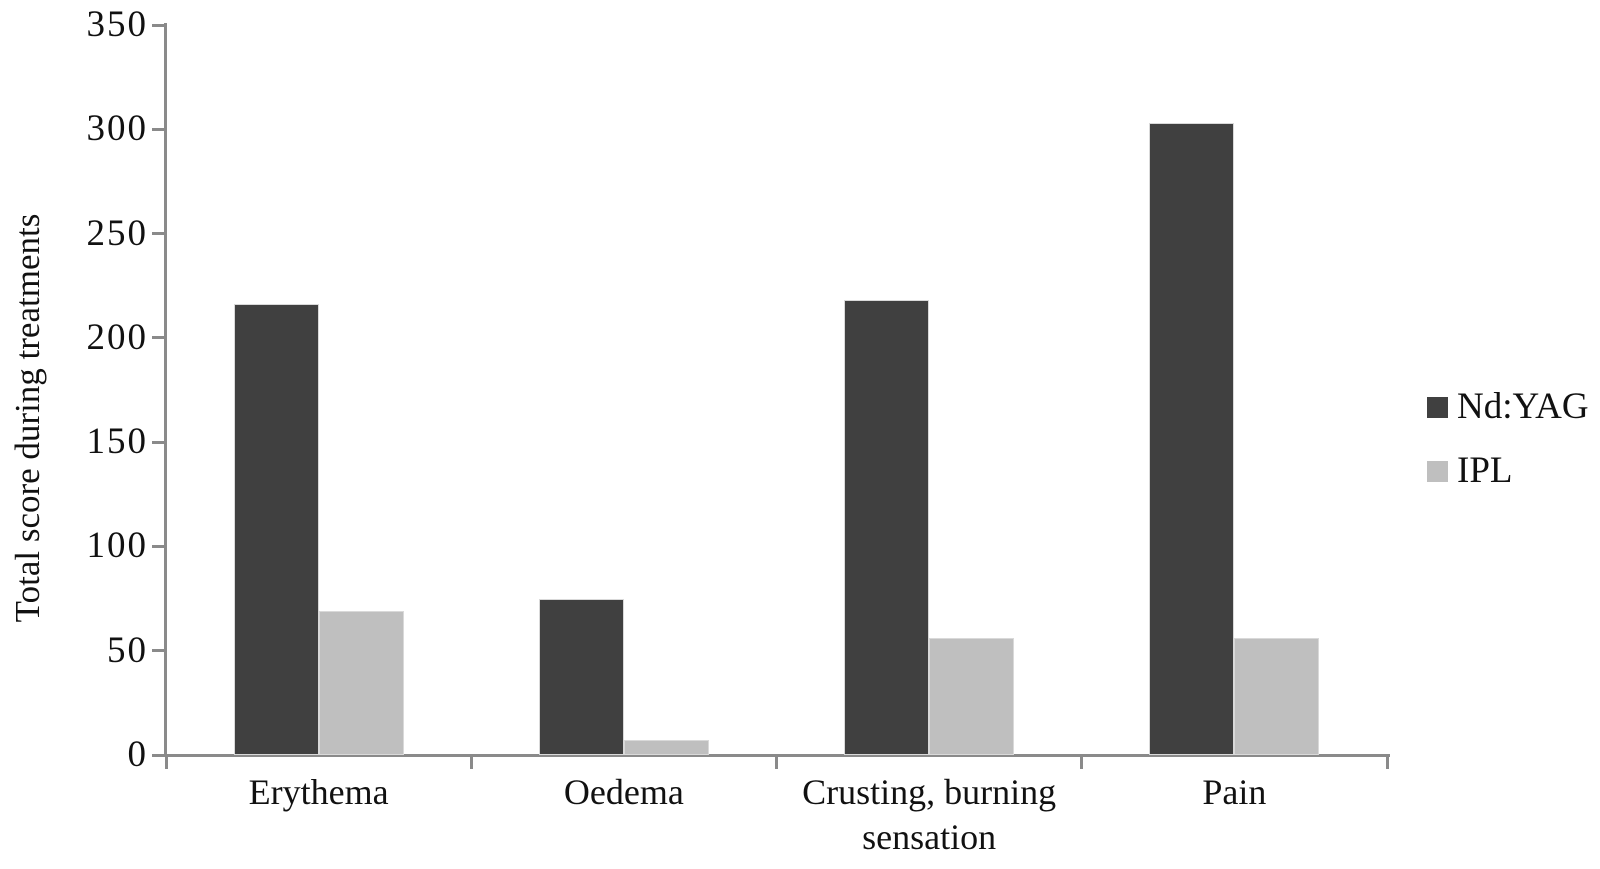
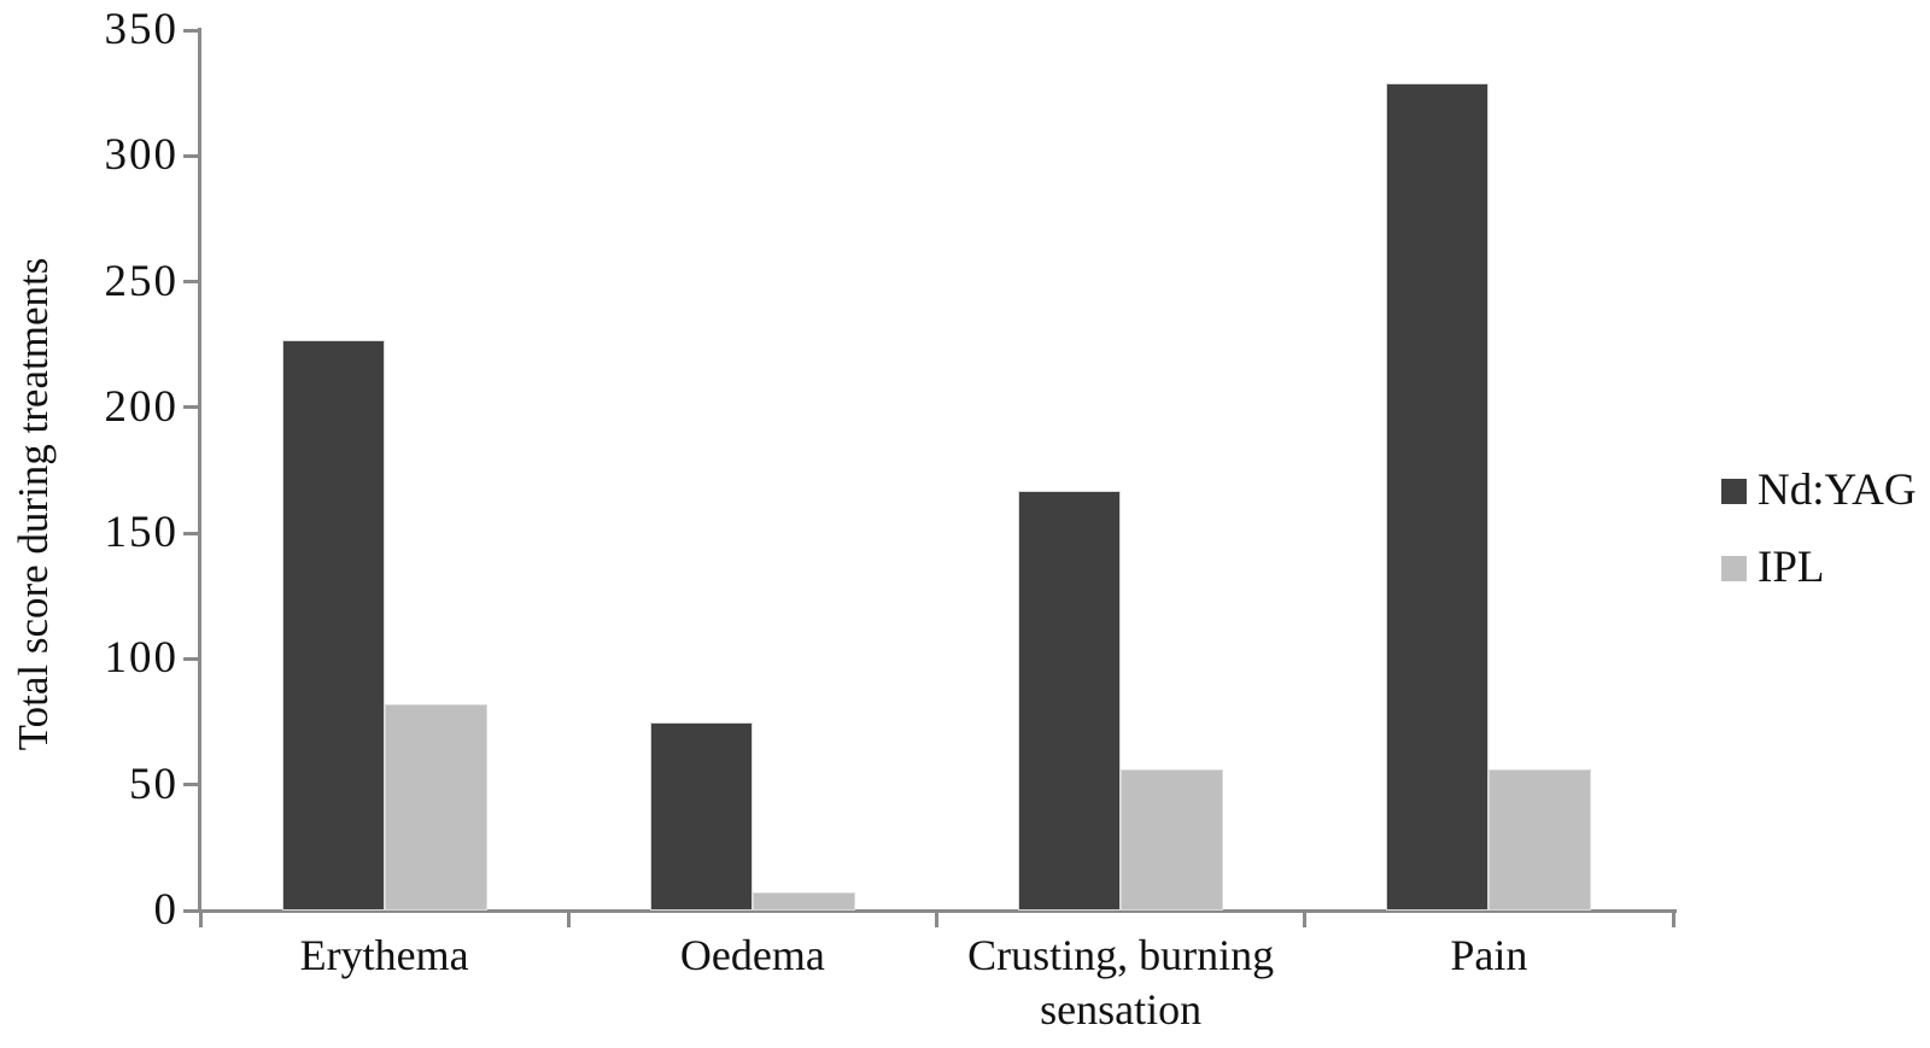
Nd:YAG/Erythema: 216 -> 227
IPL/Erythema: 69 -> 82
Nd:YAG/Crusting, burning sensation: 218 -> 167
Nd:YAG/Pain: 303 -> 329
